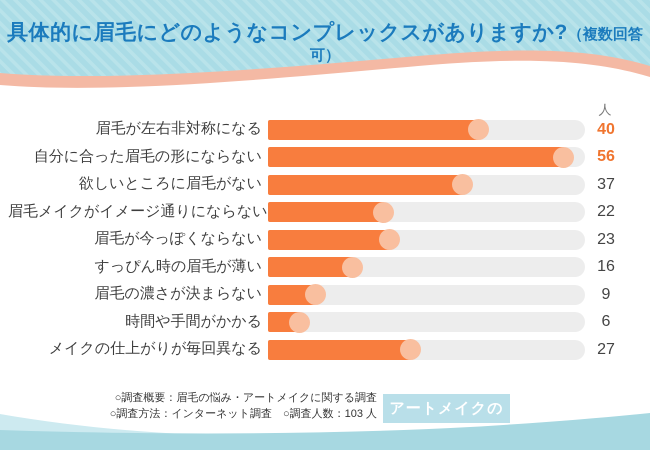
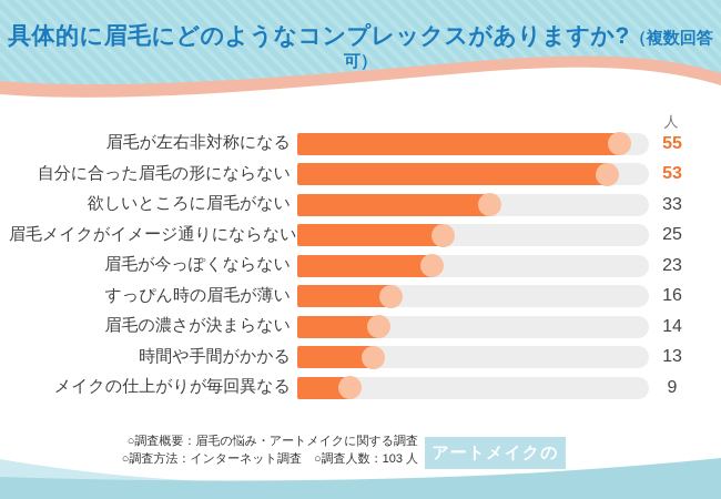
眉毛が左右非対称になる: 40 -> 55
自分に合った眉毛の形にならない: 56 -> 53
欲しいところに眉毛がない: 37 -> 33
眉毛メイクがイメージ通りにならない: 22 -> 25
眉毛の濃さが決まらない: 9 -> 14
時間や手間がかかる: 6 -> 13
メイクの仕上がりが毎回異なる: 27 -> 9
